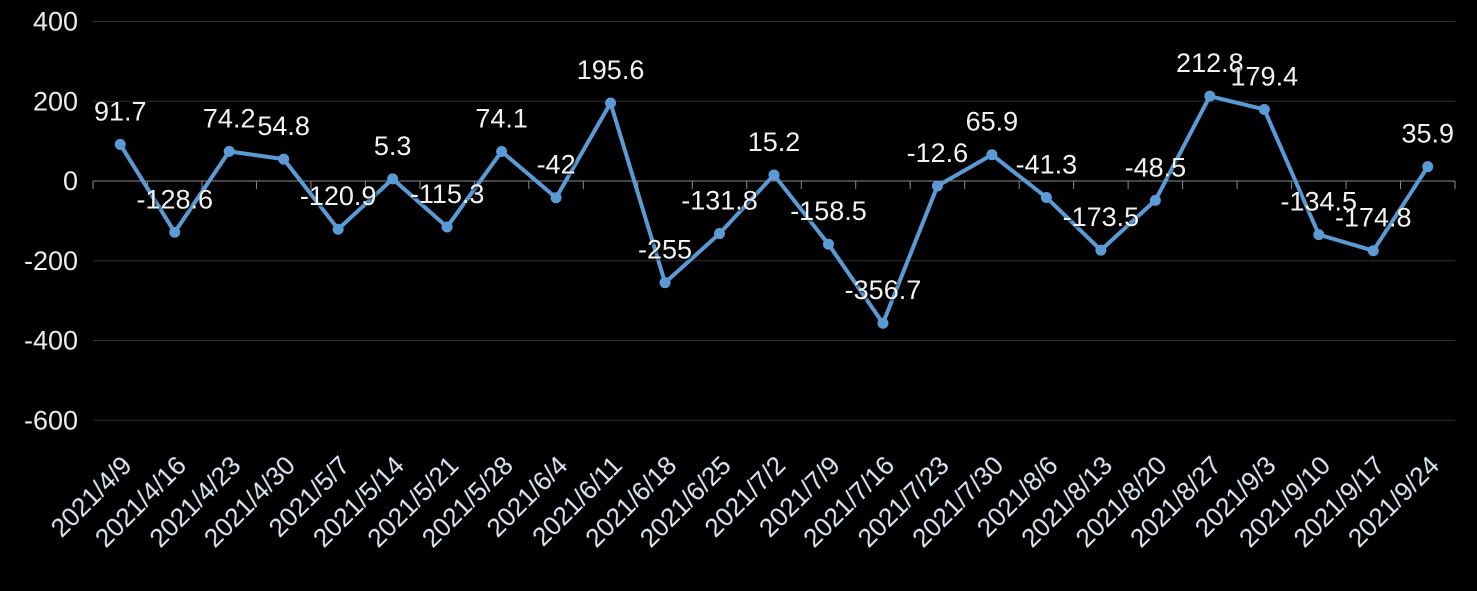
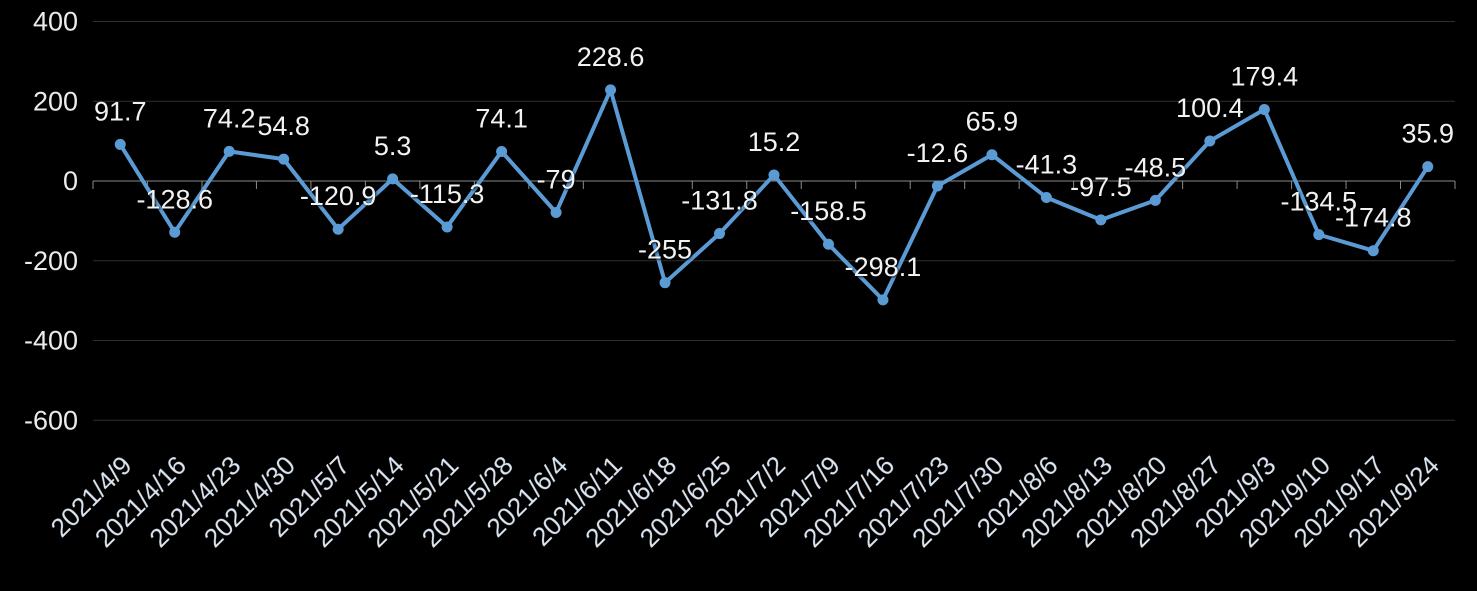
2021/6/4: -42 -> -79
2021/6/11: 195.6 -> 228.6
2021/7/16: -356.7 -> -298.1
2021/8/13: -173.5 -> -97.5
2021/8/27: 212.8 -> 100.4
